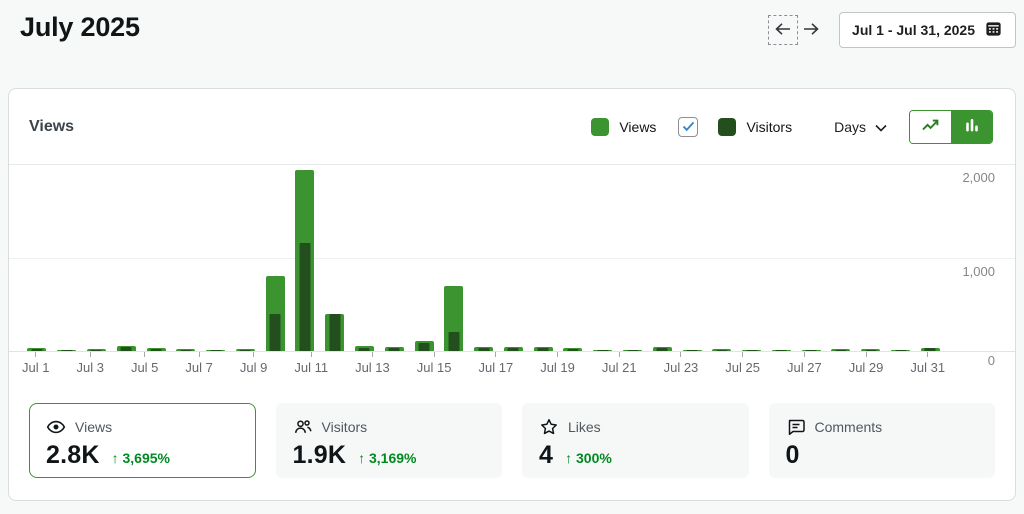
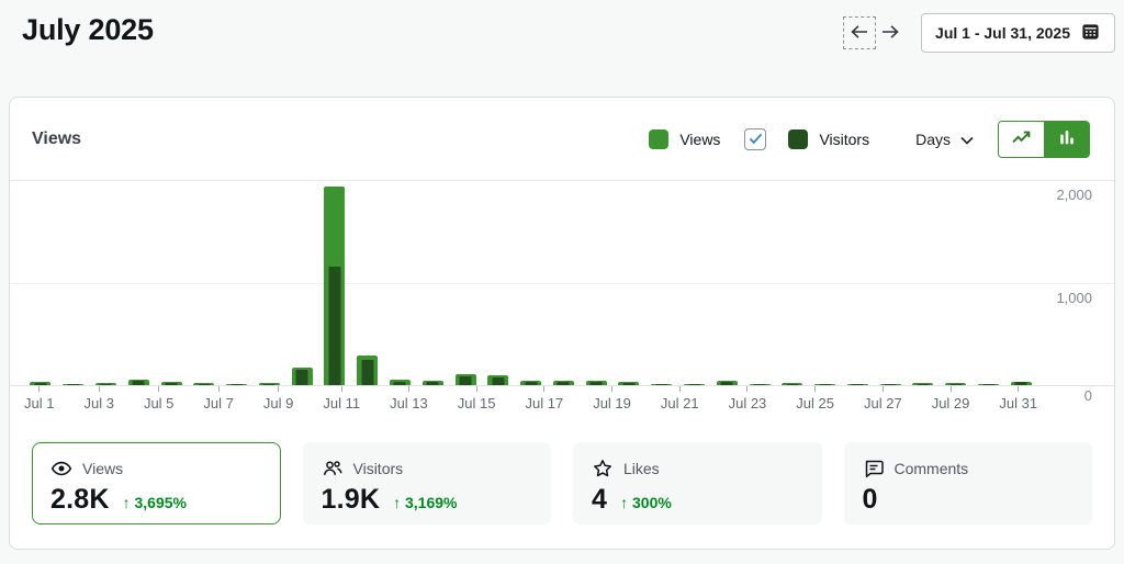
Views/Jul 9: 800 -> 200
Visitors/Jul 9: 400 -> 200
Views/Jul 11: 400 -> 300
Visitors/Jul 11: 400 -> 200
Views/Jul 15: 700 -> 100
Visitors/Jul 15: 200 -> 100
